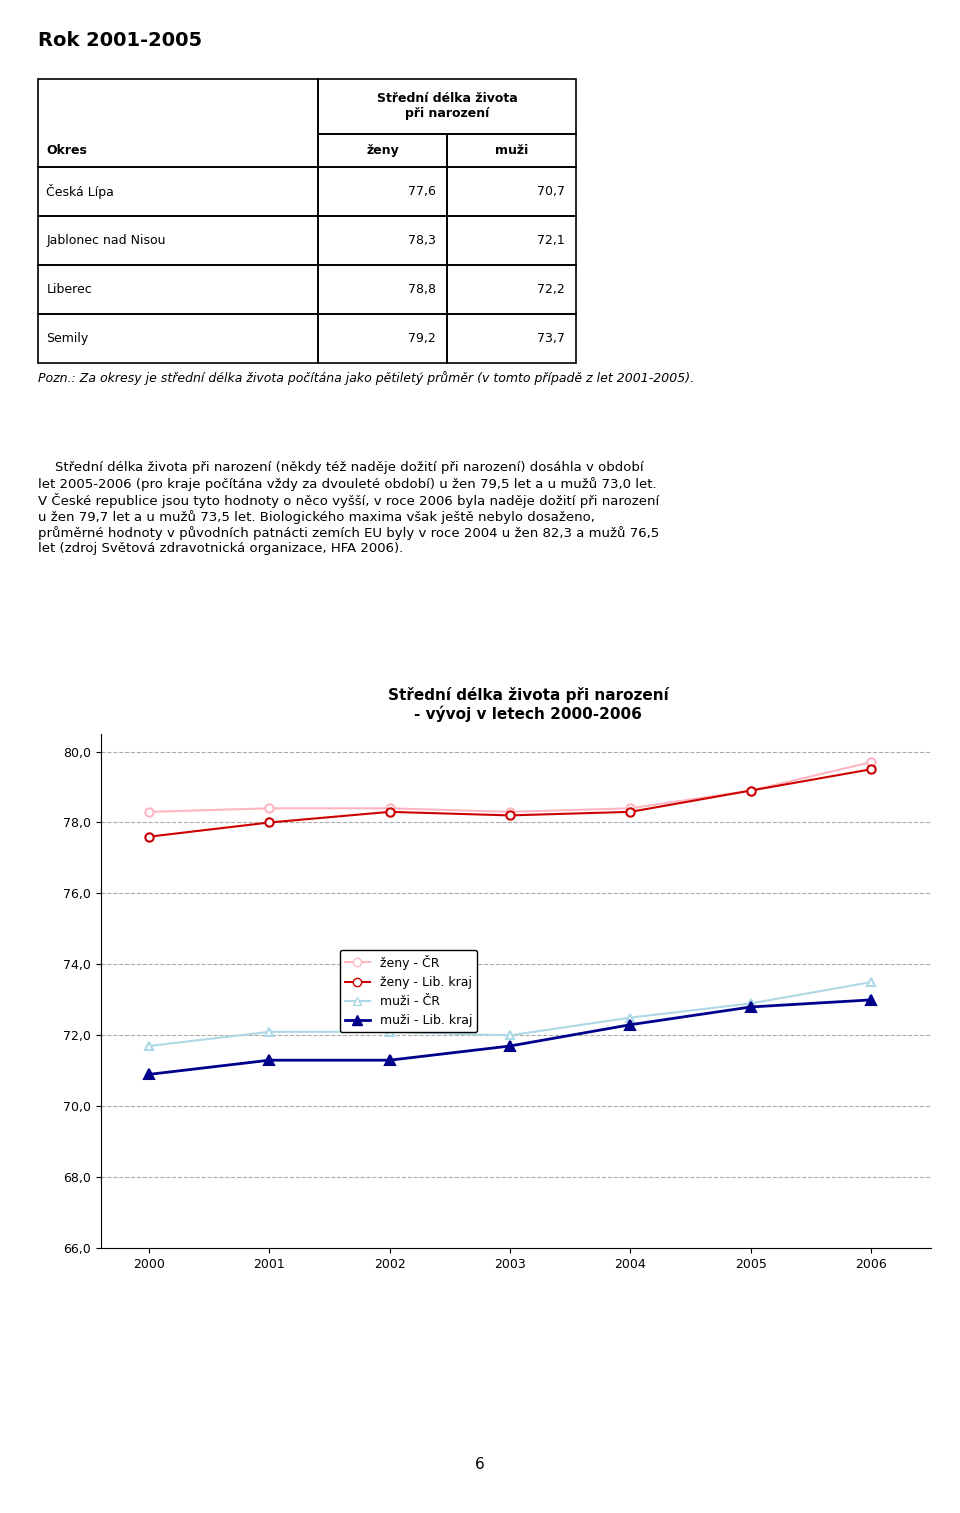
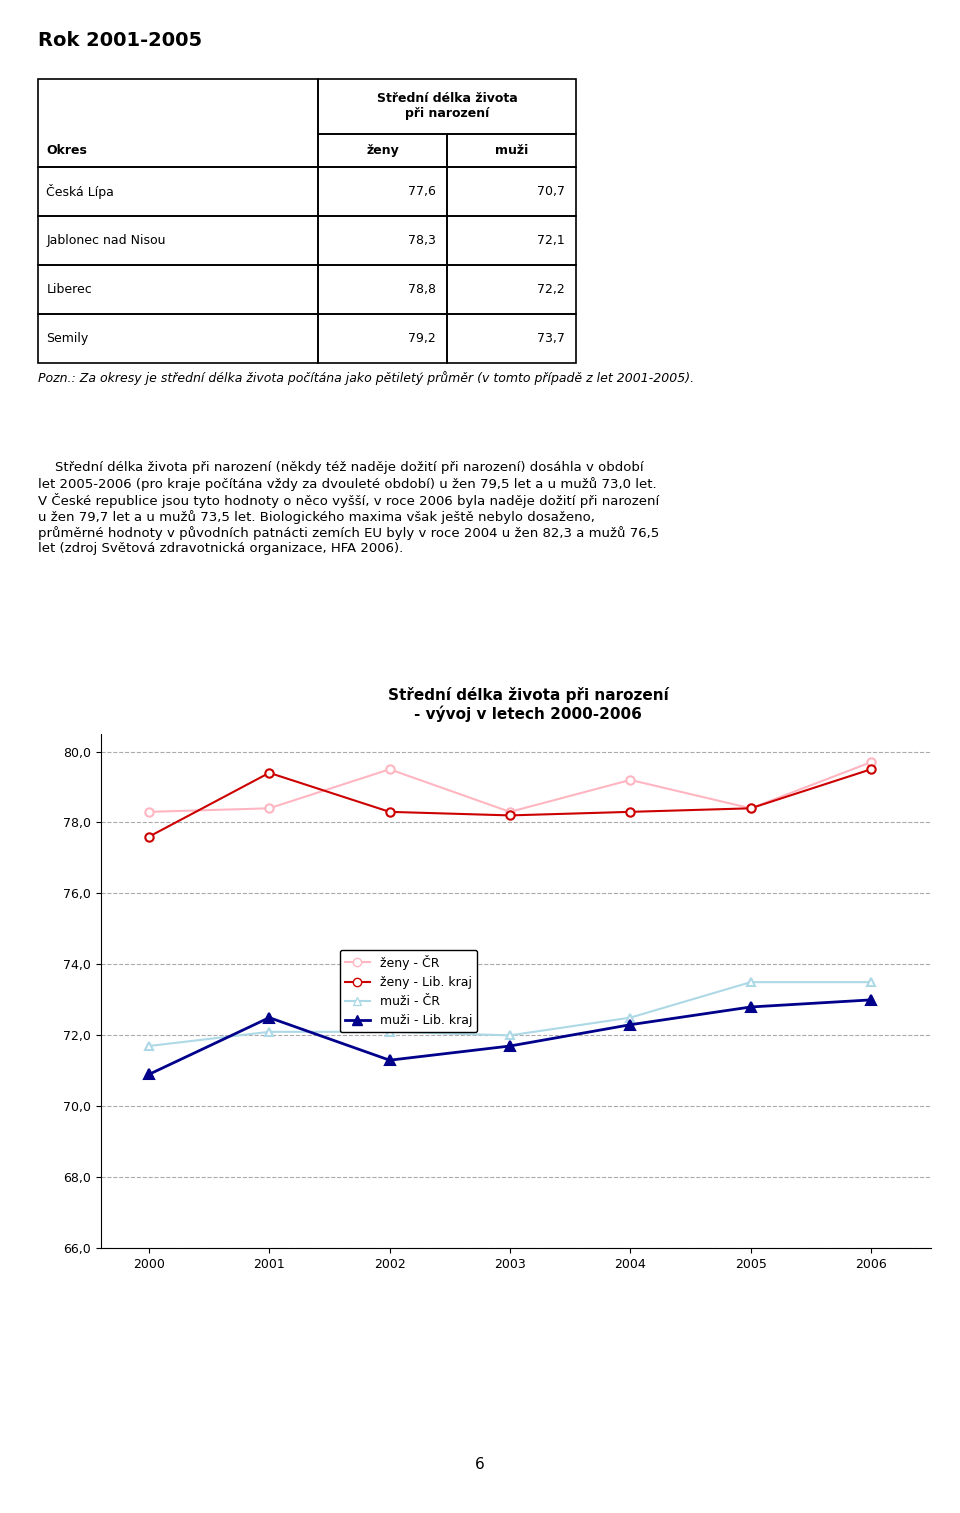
ženy - Lib. kraj/2001: 78,0 -> 79,4
muži - Lib. kraj/2001: 71,3 -> 72,5
ženy - ČR/2002: 78,4 -> 79,5
ženy - ČR/2004: 78,4 -> 79,2
ženy - ČR/2005: 78,9 -> 78,4
ženy - Lib. kraj/2005: 78,9 -> 78,4
muži - ČR/2005: 72,9 -> 73,5
